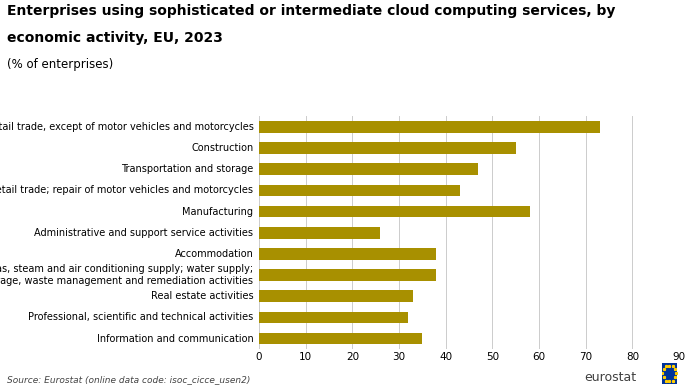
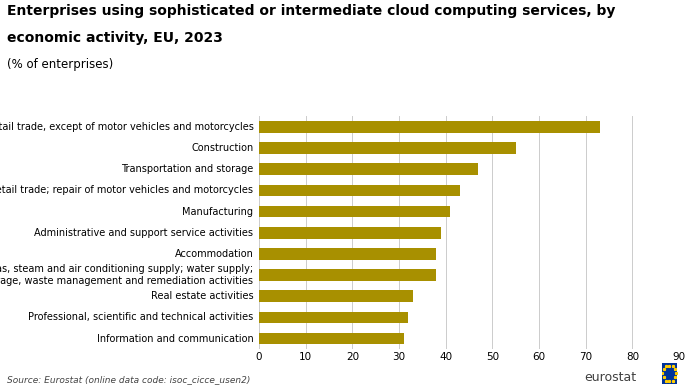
Manufacturing: 58 -> 41
Administrative and support service activities: 26 -> 39
Information and communication: 35 -> 31
